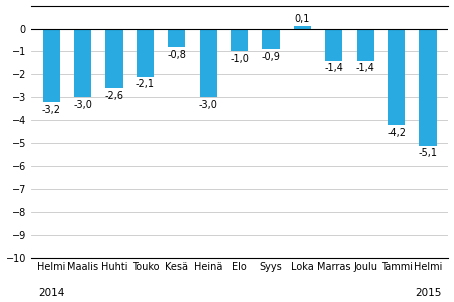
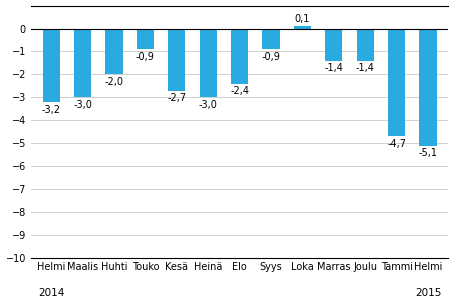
Huhti: -2,6 -> -2,0
Touko: -2,1 -> -0,9
Kesä: -0,8 -> -2,7
Elo: -1,0 -> -2,4
Tammi: -4,2 -> -4,7
